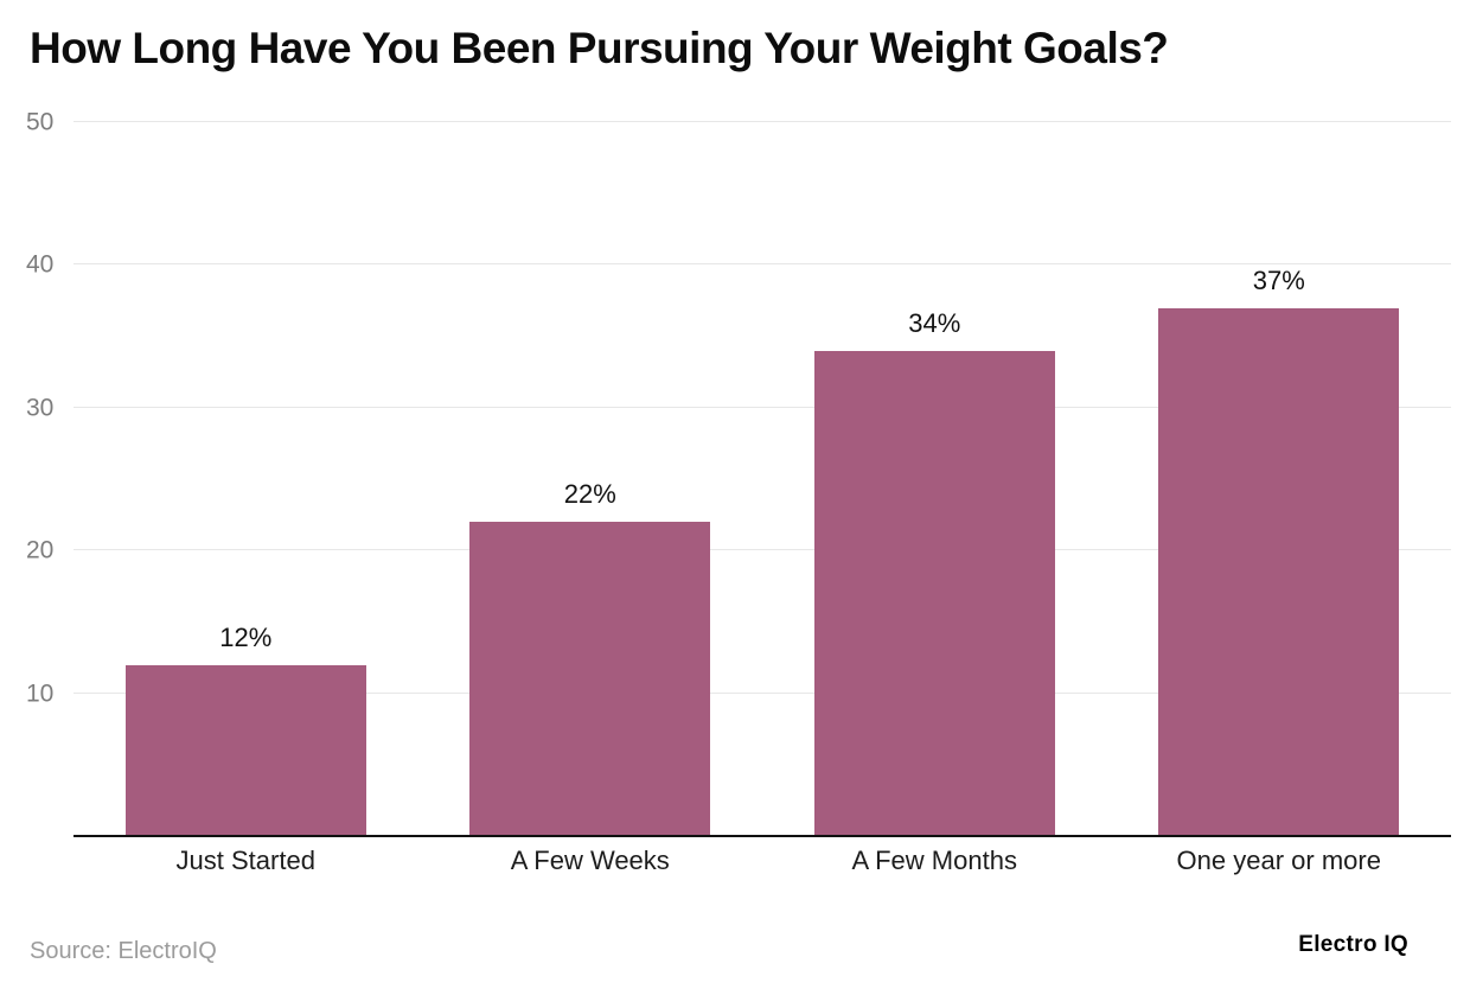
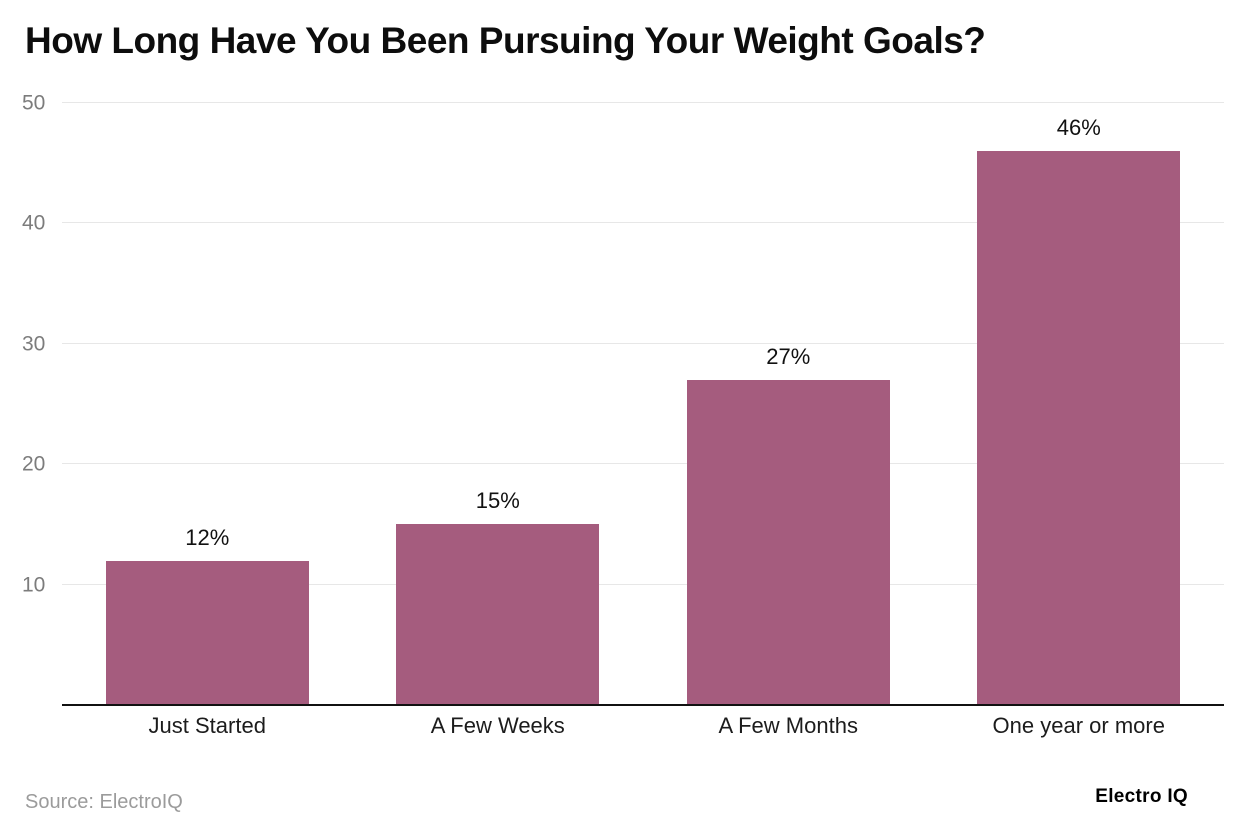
A Few Weeks: 22% -> 15%
A Few Months: 34% -> 27%
One year or more: 37% -> 46%
